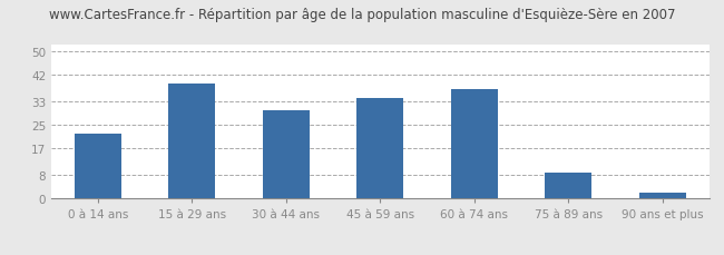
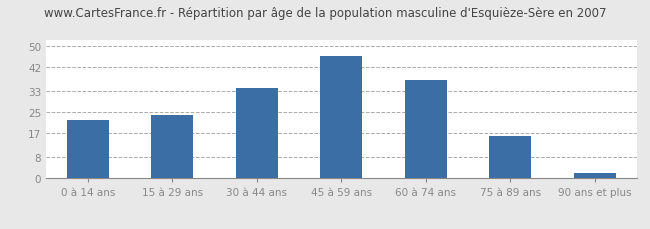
15 à 29 ans: 39 -> 24
30 à 44 ans: 30 -> 34
45 à 59 ans: 34 -> 46
75 à 89 ans: 9 -> 16
